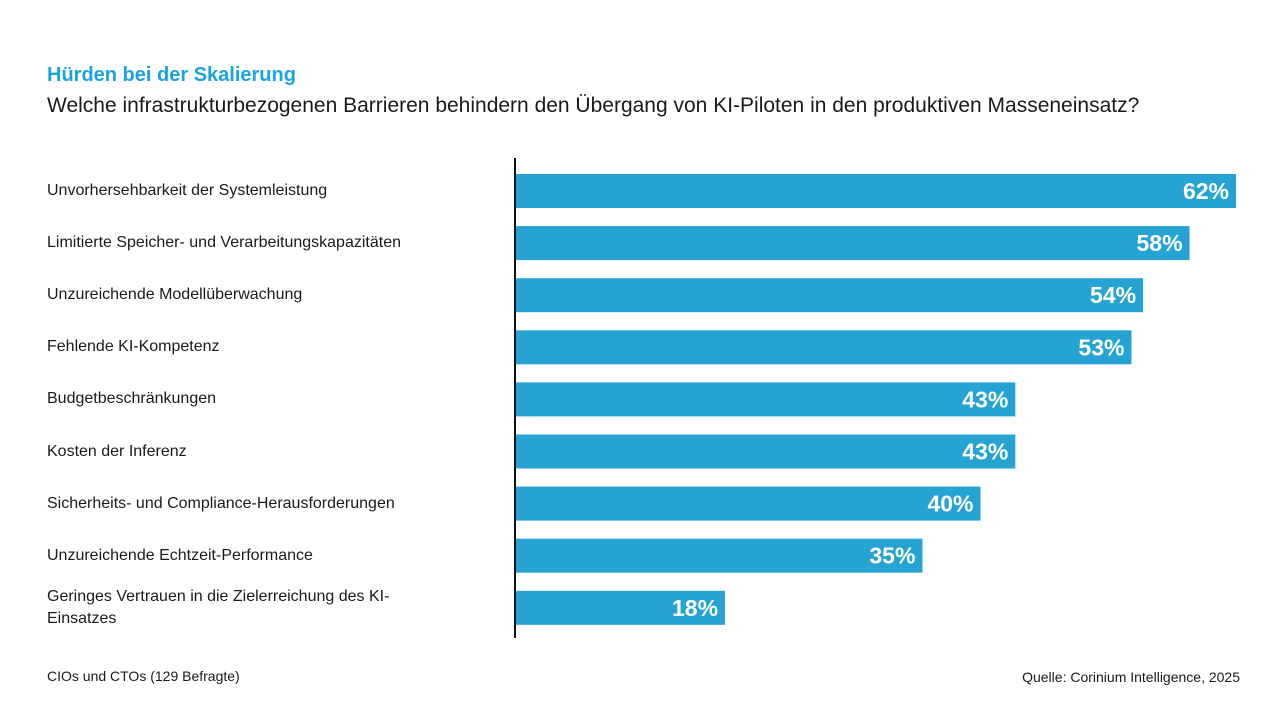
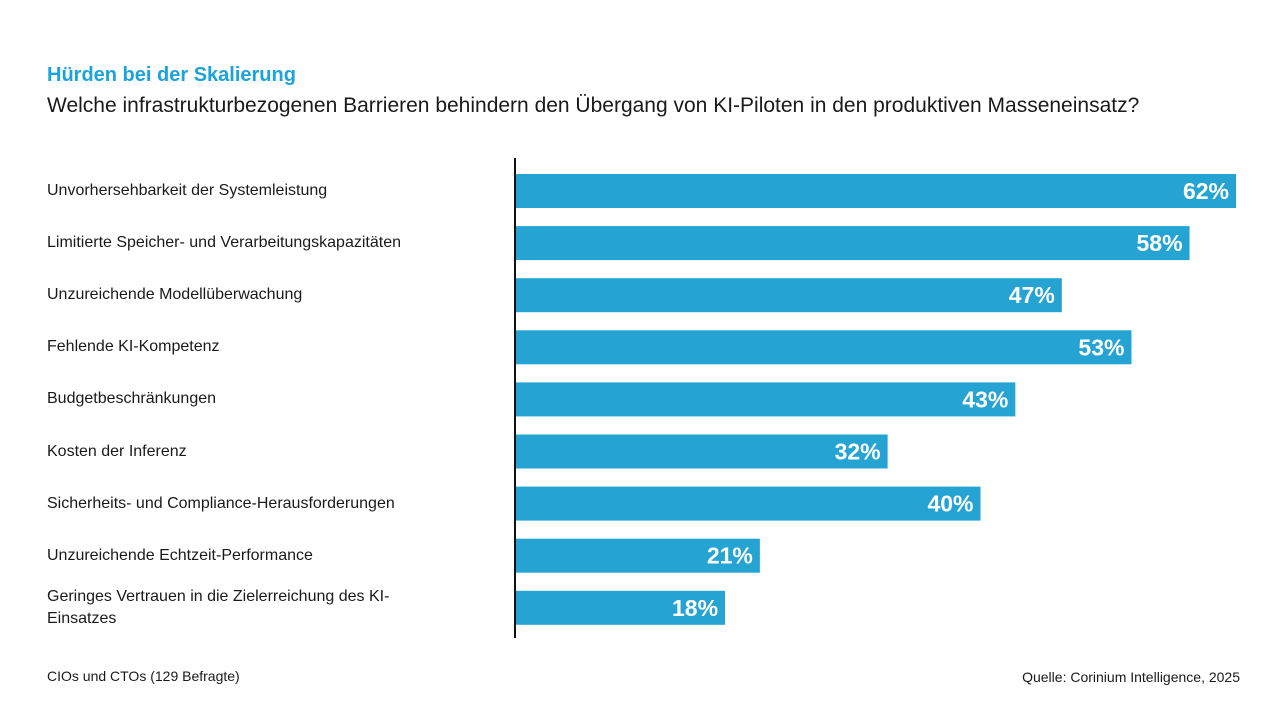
Unzureichende Modellüberwachung: 54% -> 47%
Kosten der Inferenz: 43% -> 32%
Unzureichende Echtzeit-Performance: 35% -> 21%
